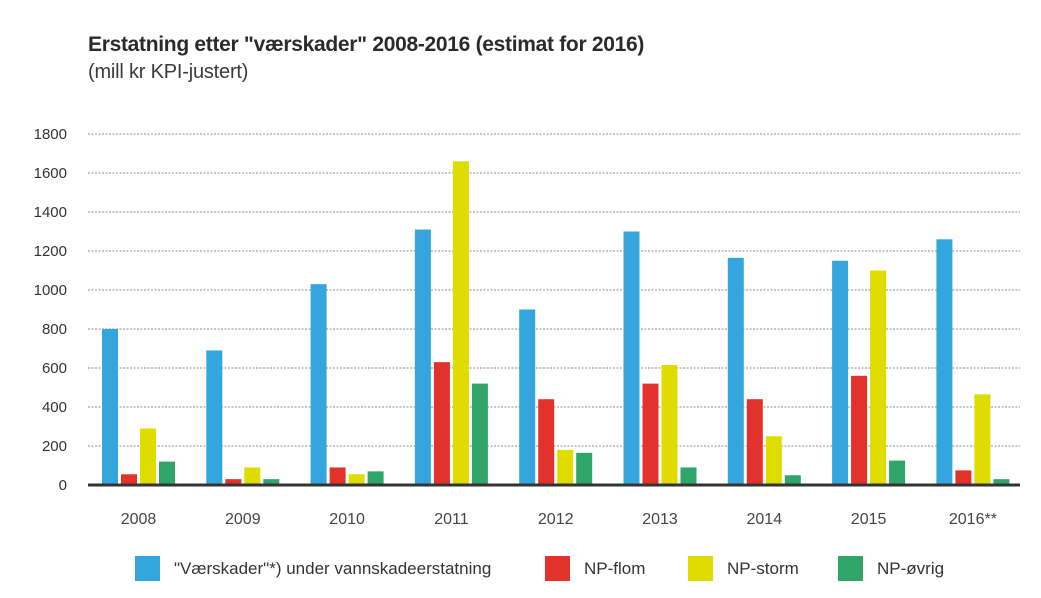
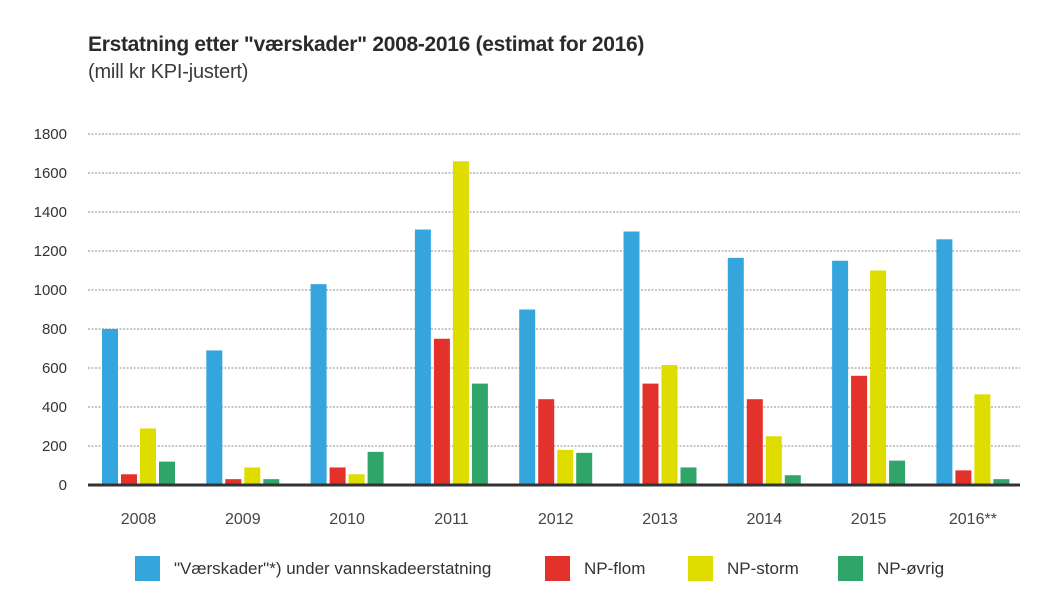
NP-øvrig/2010: 70 -> 170
NP-flom/2011: 630 -> 750
